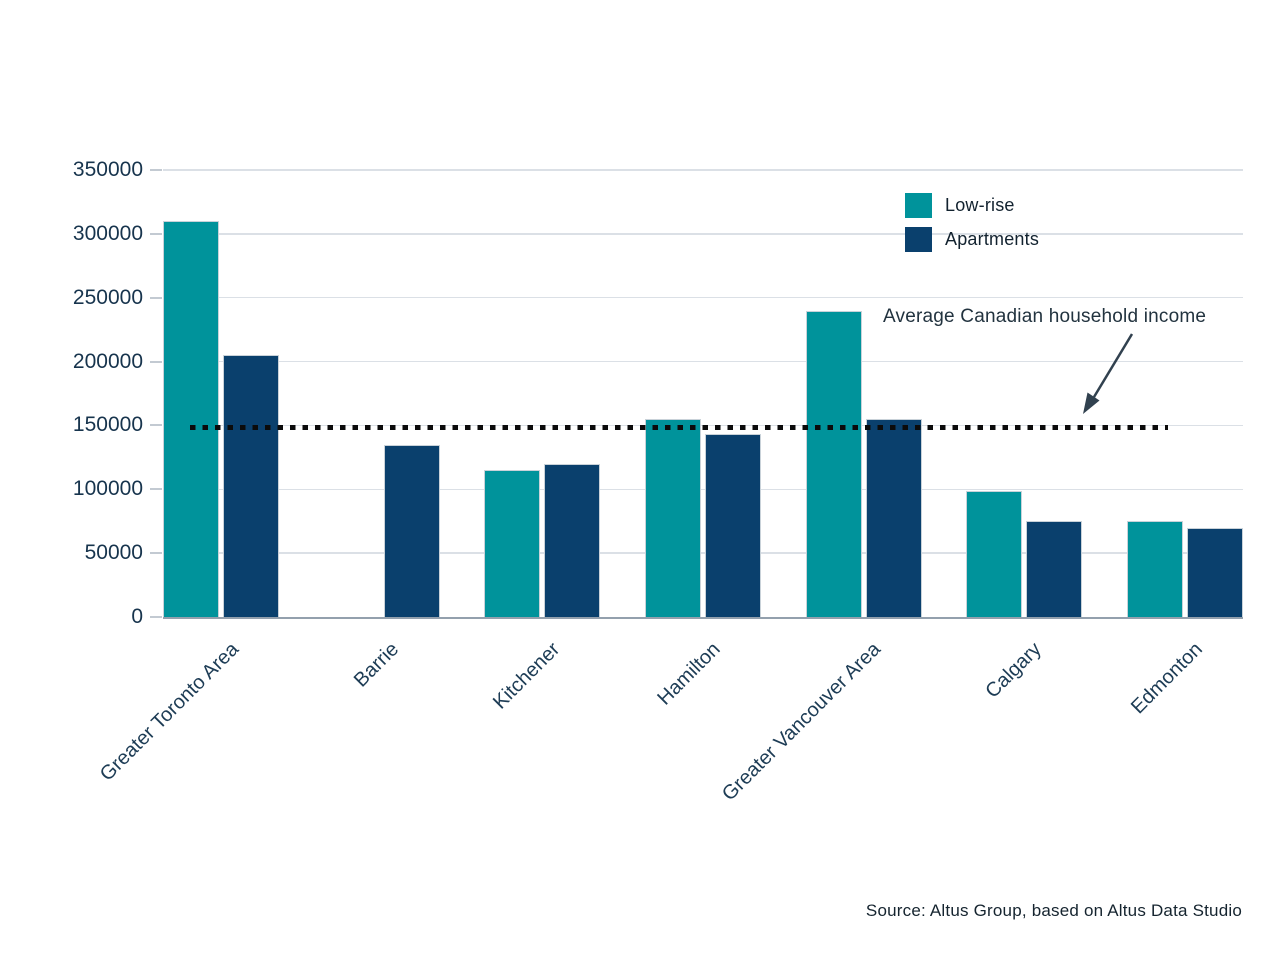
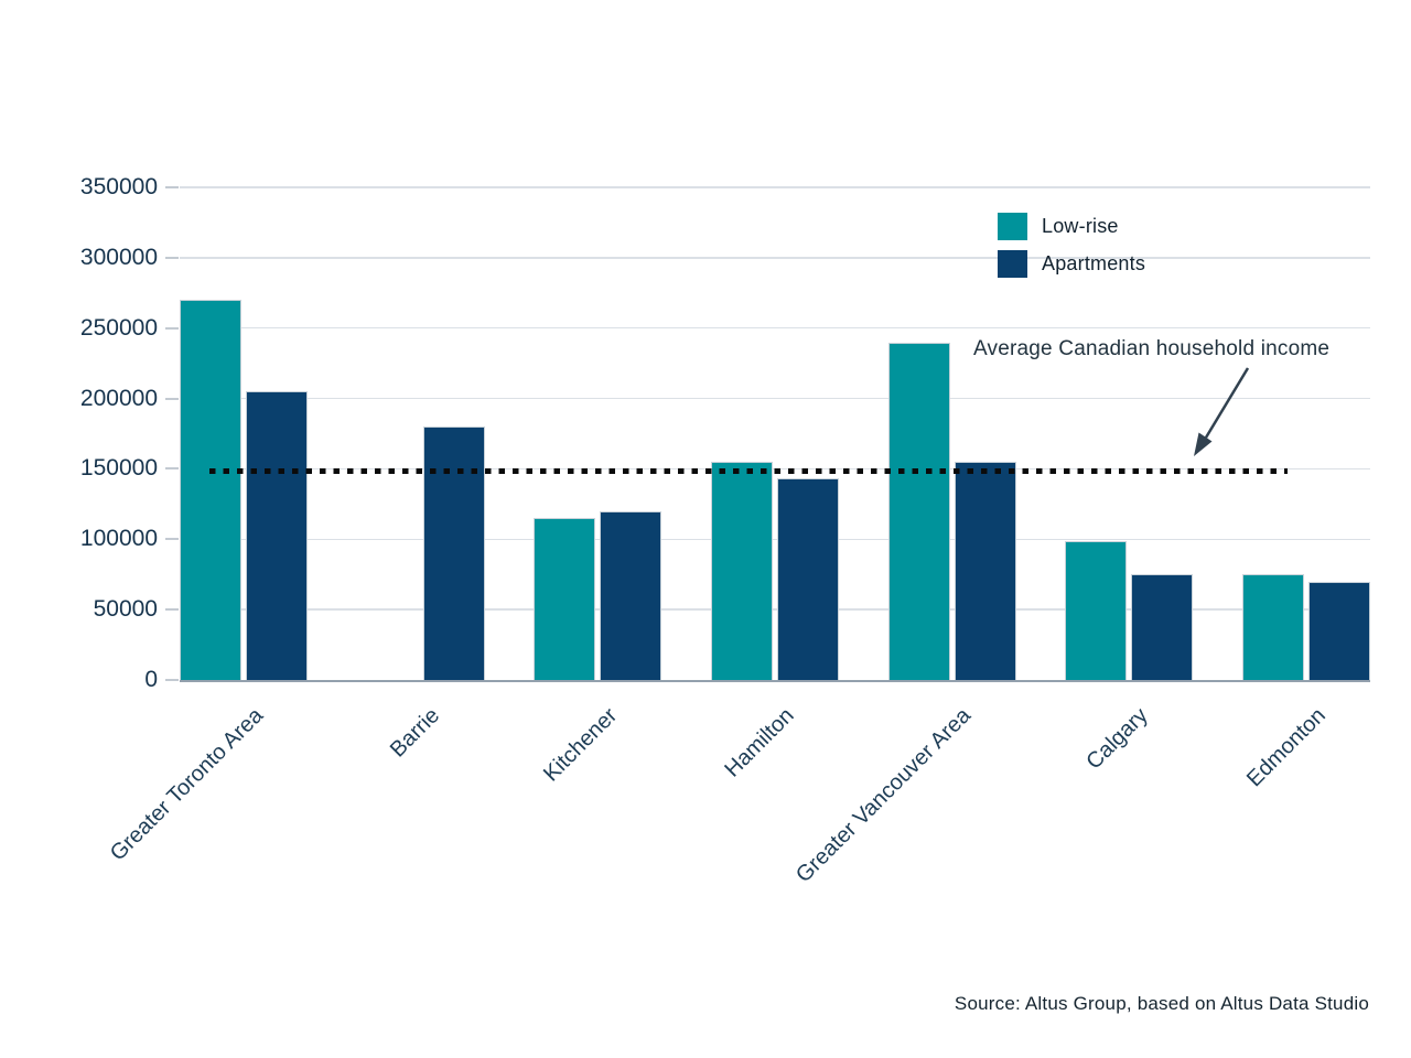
Low-rise/Greater Toronto Area: 310000 -> 270000
Apartments/Barrie: 135000 -> 180000
